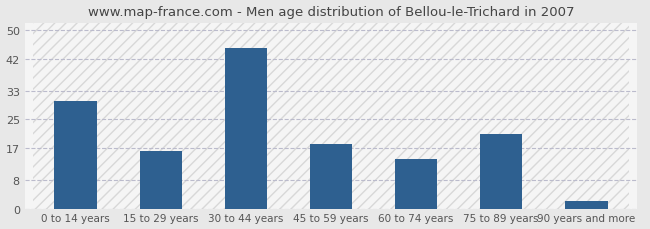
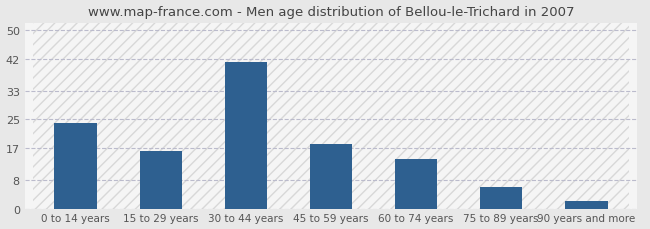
0 to 14 years: 30 -> 24
30 to 44 years: 45 -> 41
75 to 89 years: 21 -> 6
